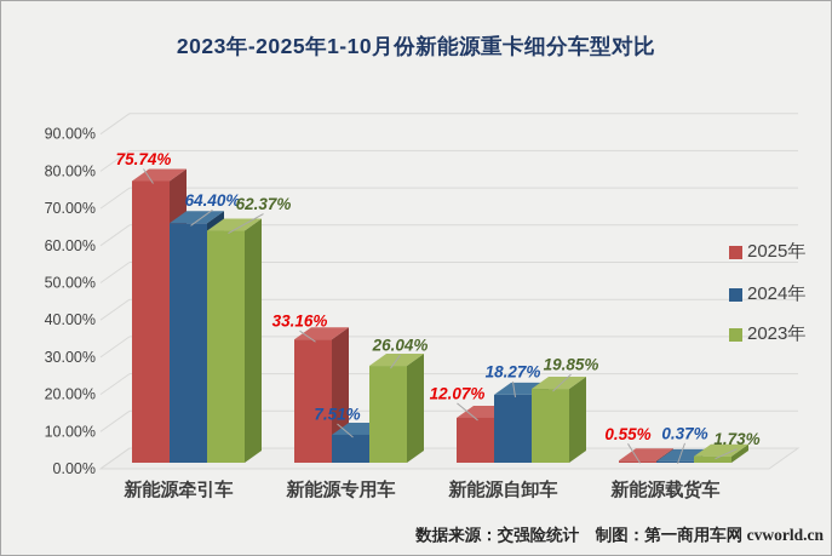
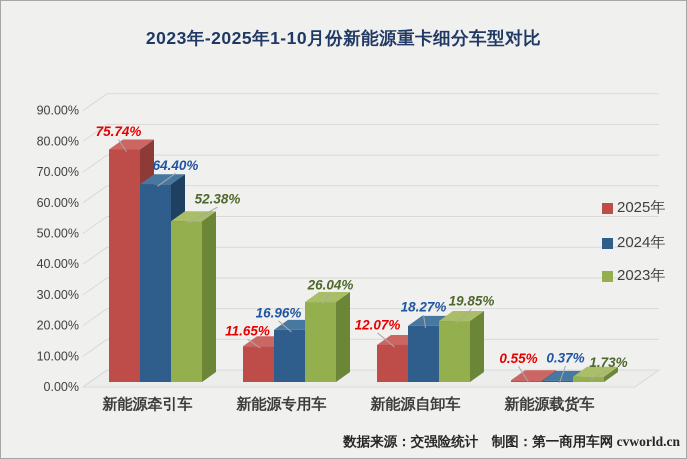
2023年/新能源牵引车: 62.37% -> 52.38%
2025年/新能源专用车: 33.16% -> 11.65%
2024年/新能源专用车: 7.51% -> 16.96%
